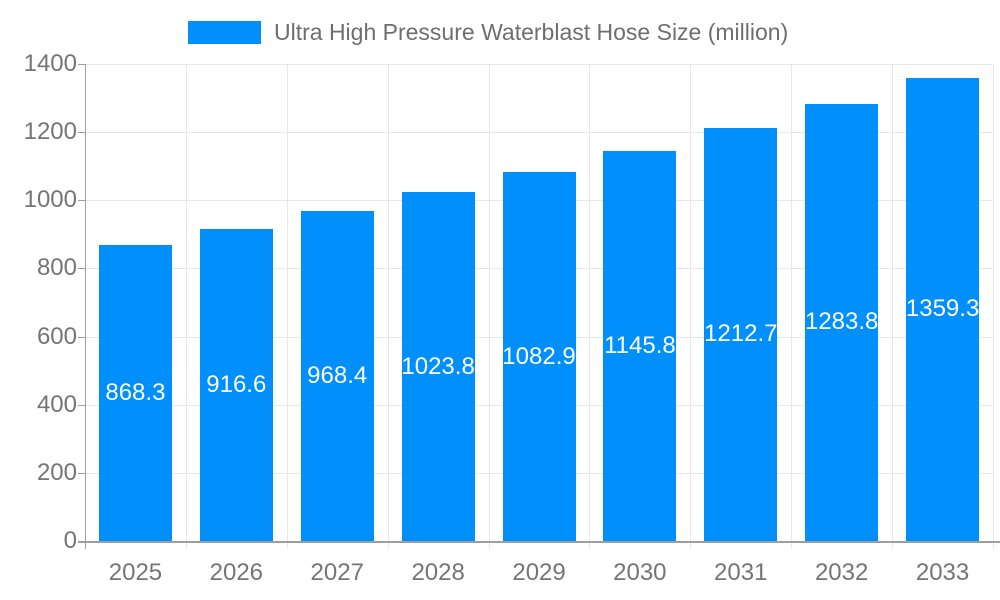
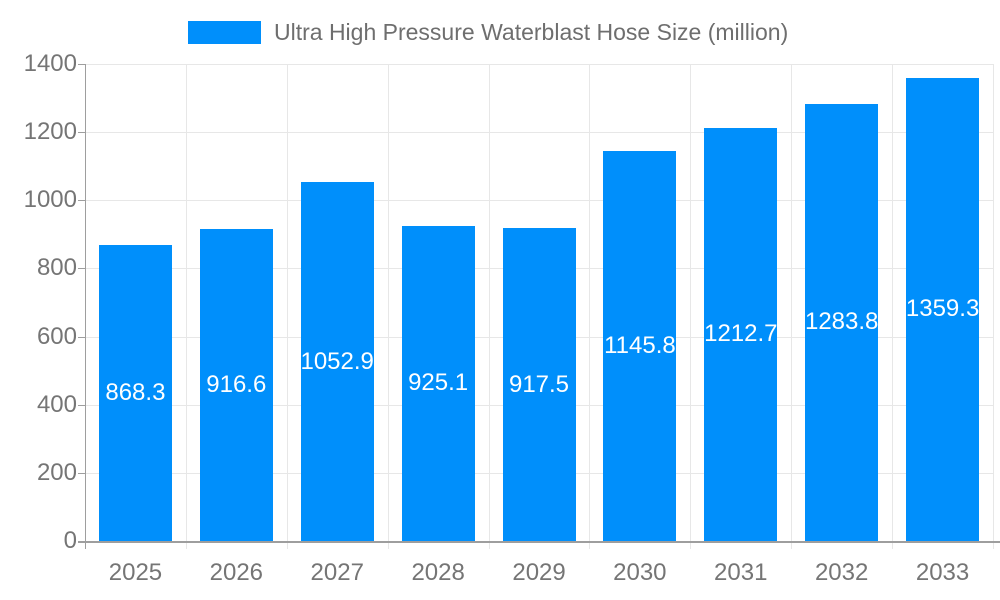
2027: 968.4 -> 1052.9
2028: 1023.8 -> 925.1
2029: 1082.9 -> 917.5
